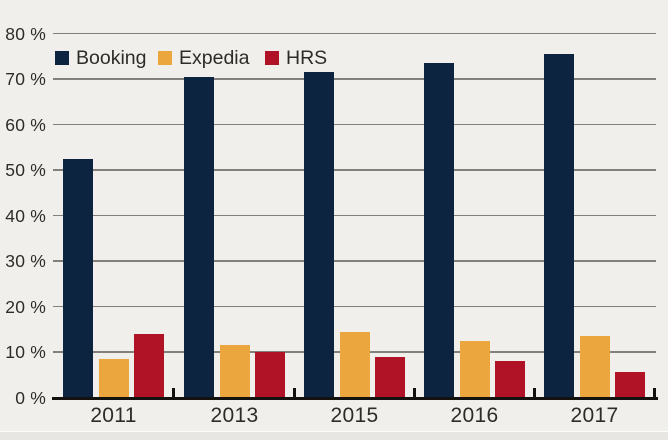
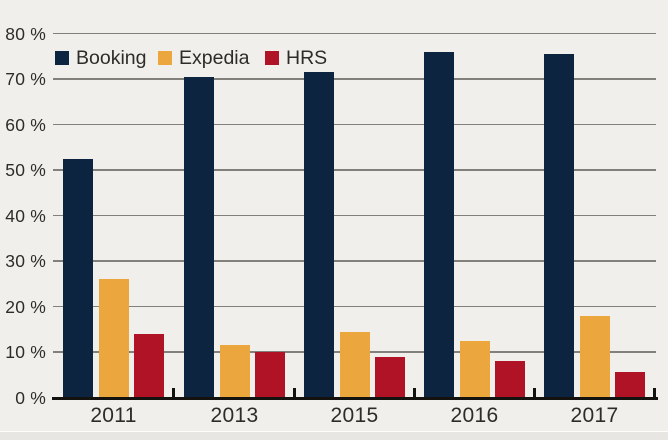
Expedia/2011: 8% -> 26%
Booking/2016: 74% -> 76%
Expedia/2017: 14% -> 18%
